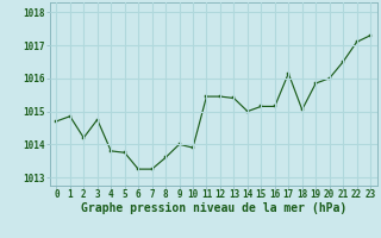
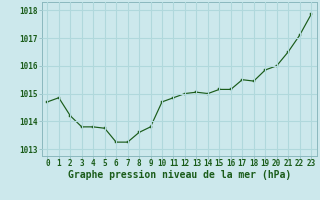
3: 1014.75 -> 1013.80
9: 1014.00 -> 1013.80
10: 1013.90 -> 1014.70
11: 1015.45 -> 1014.85
12: 1015.45 -> 1015.00
13: 1015.40 -> 1015.05
17: 1016.15 -> 1015.50
18: 1015.05 -> 1015.45
23: 1017.30 -> 1017.85
